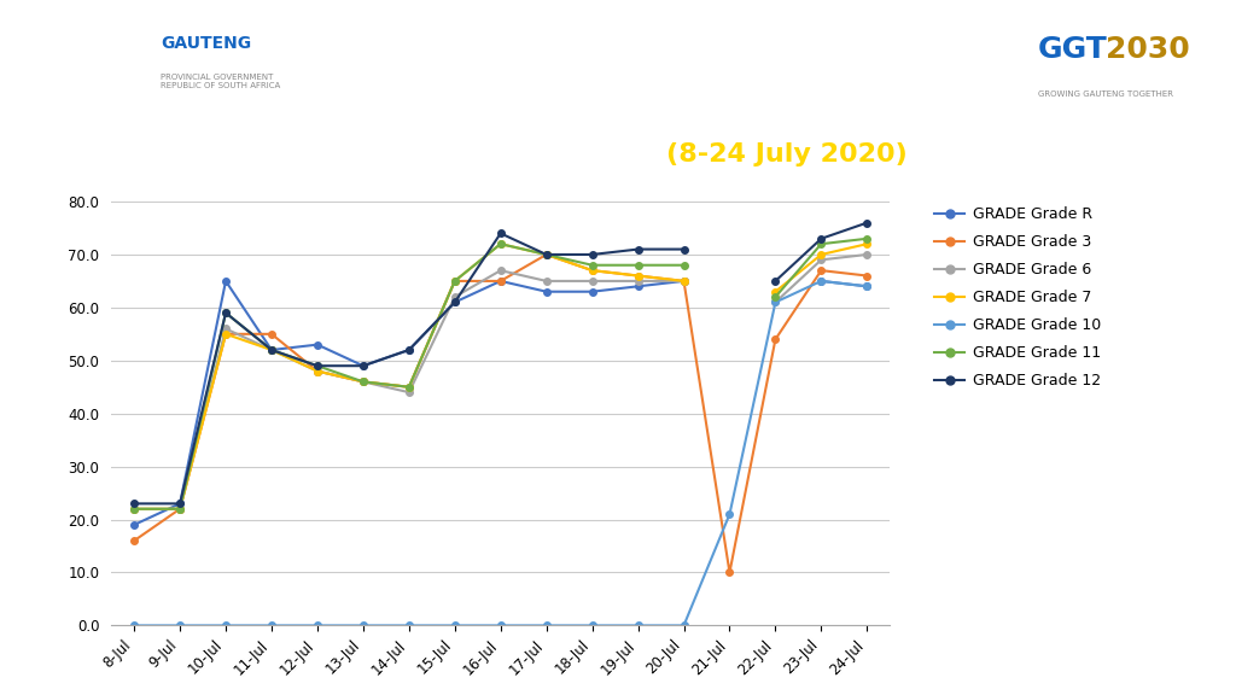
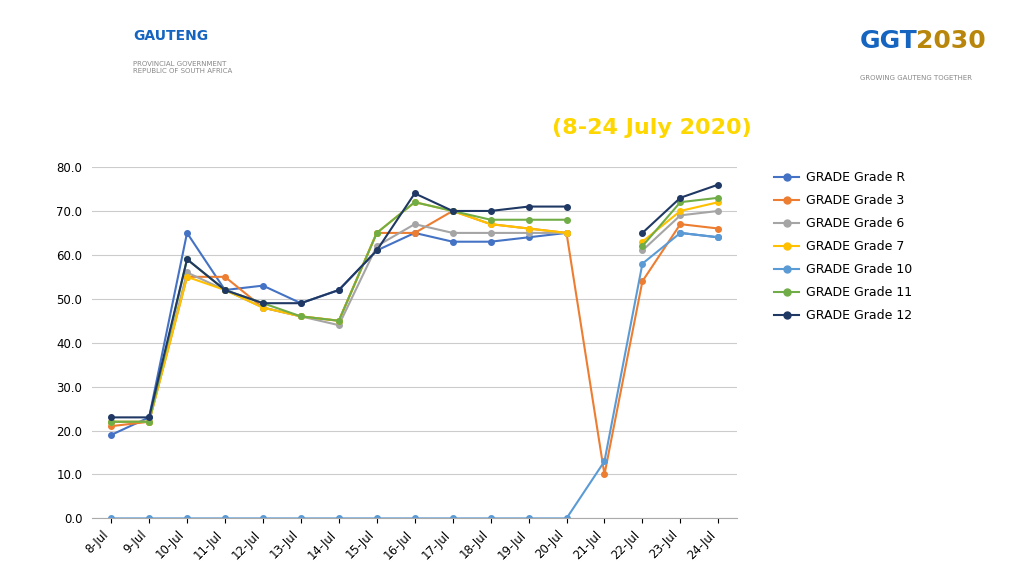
GRADE Grade 3/8-Jul: 16 -> 21
GRADE Grade 10/21-Jul: 21 -> 13
GRADE Grade 10/22-Jul: 61 -> 58
